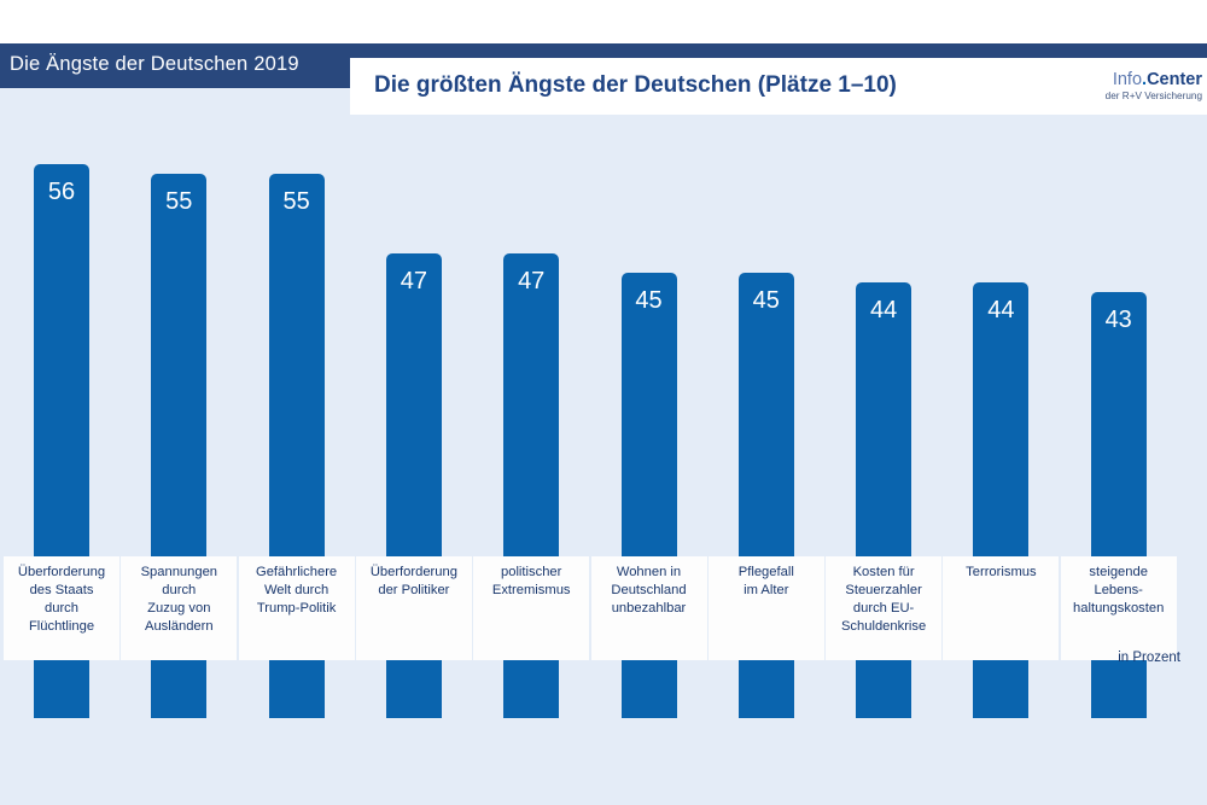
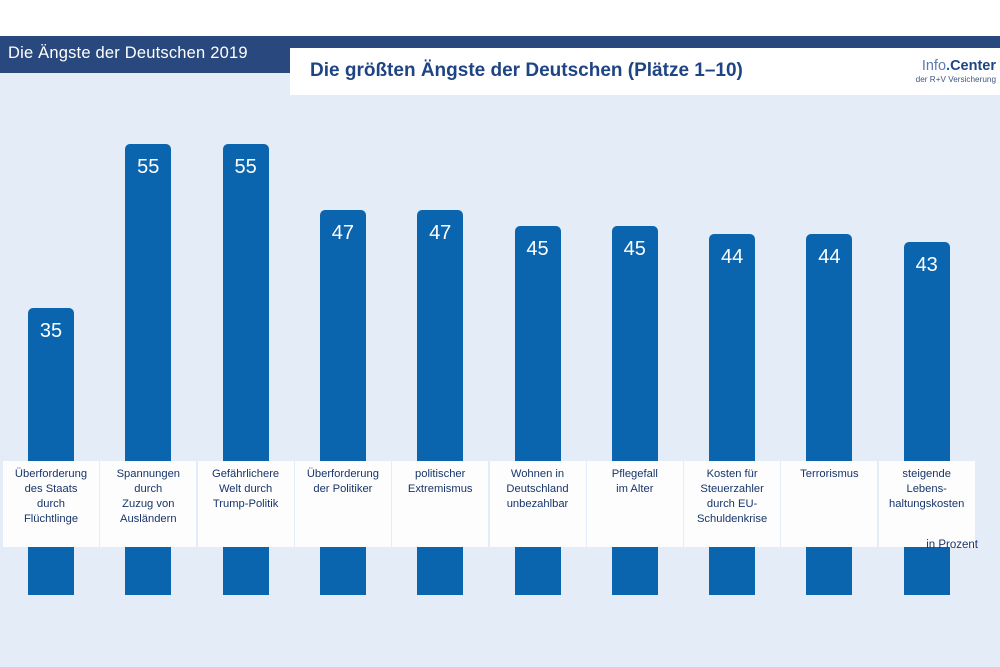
Überforderung des Staats durch Flüchtlinge: 56 -> 35
